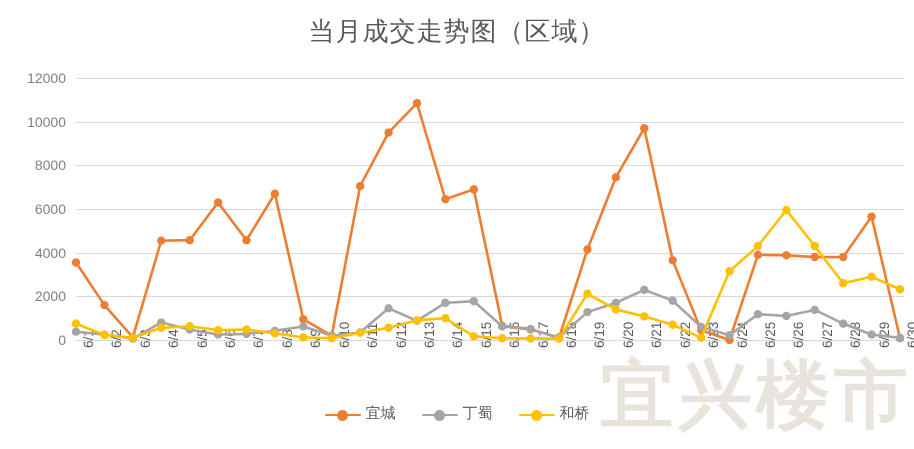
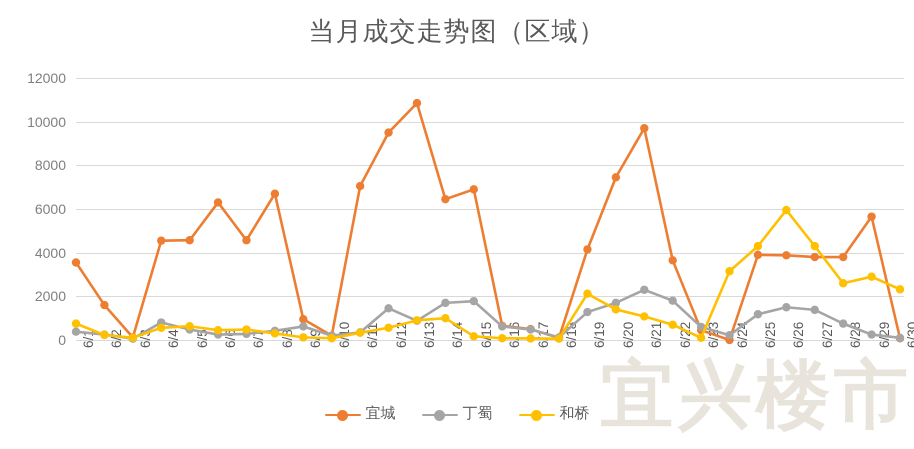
丁蜀/6/26: 1100 -> 1500
